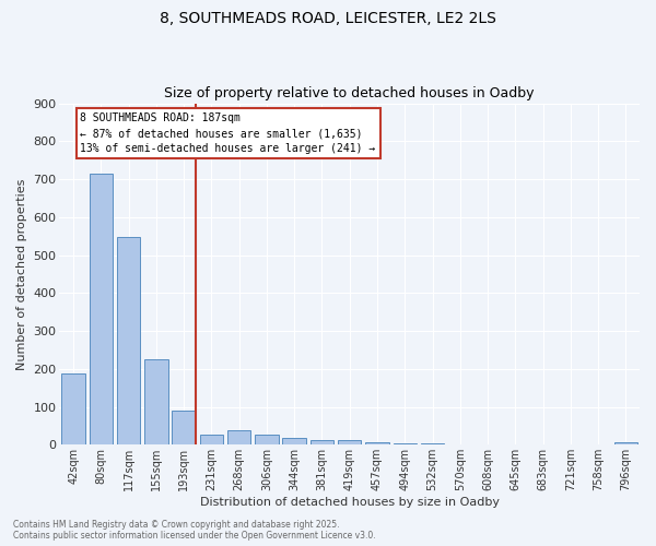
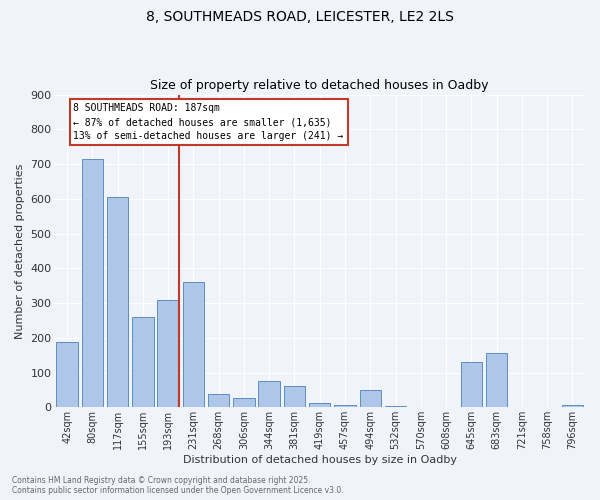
117sqm: 547 -> 605
155sqm: 226 -> 260
193sqm: 91 -> 310
231sqm: 27 -> 360
344sqm: 17 -> 75
381sqm: 12 -> 60
494sqm: 5 -> 50
645sqm: 1 -> 130
683sqm: 1 -> 155
